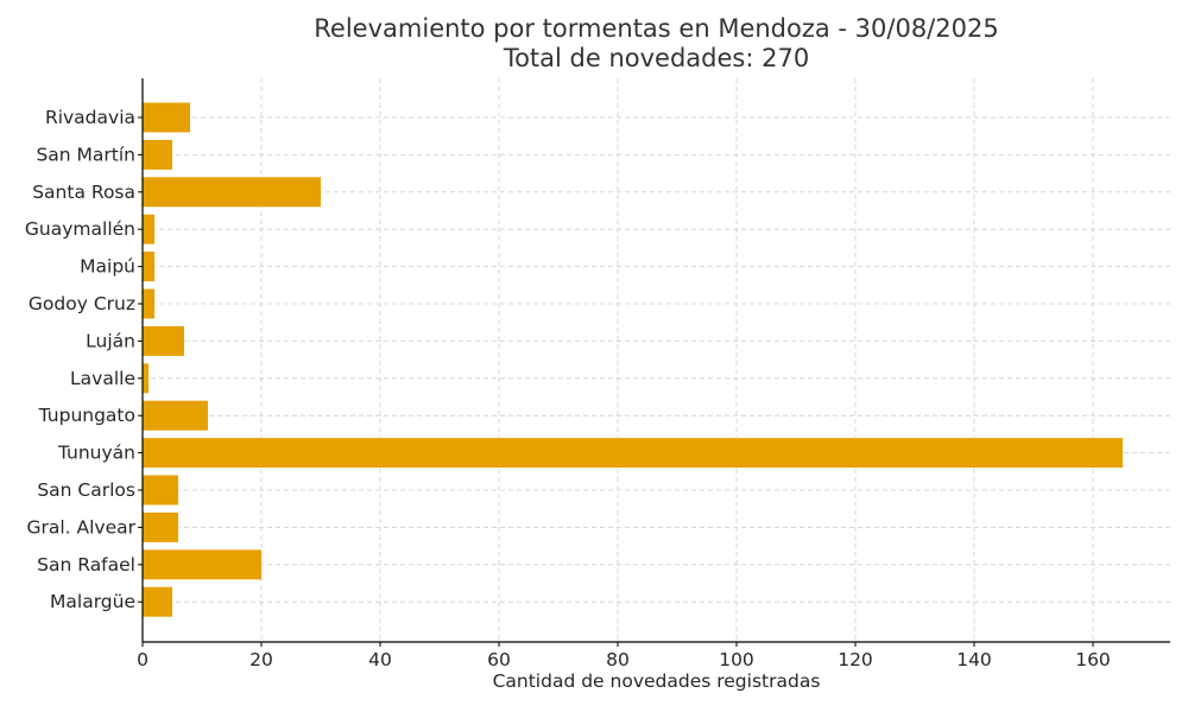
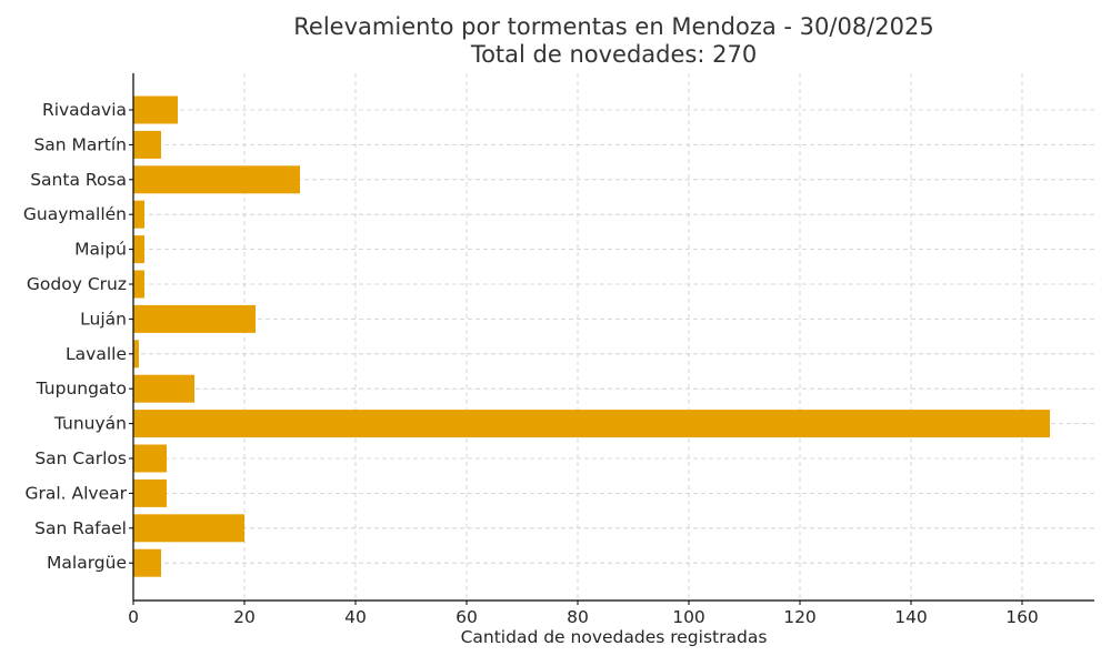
Luján: 7 -> 22
